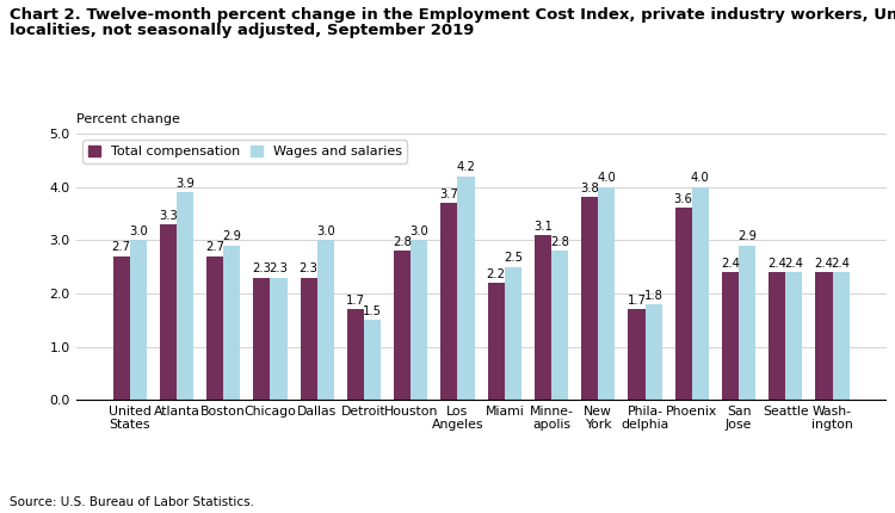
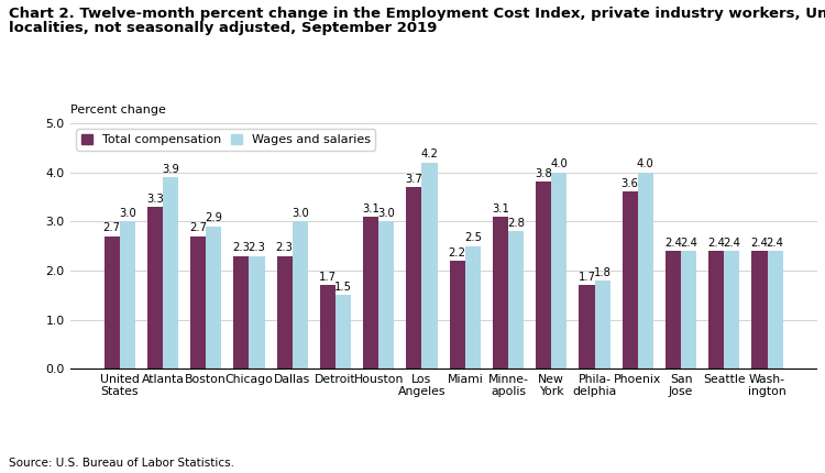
Total compensation/Houston: 2.8 -> 3.1
Wages and salaries/San Jose: 2.9 -> 2.4
